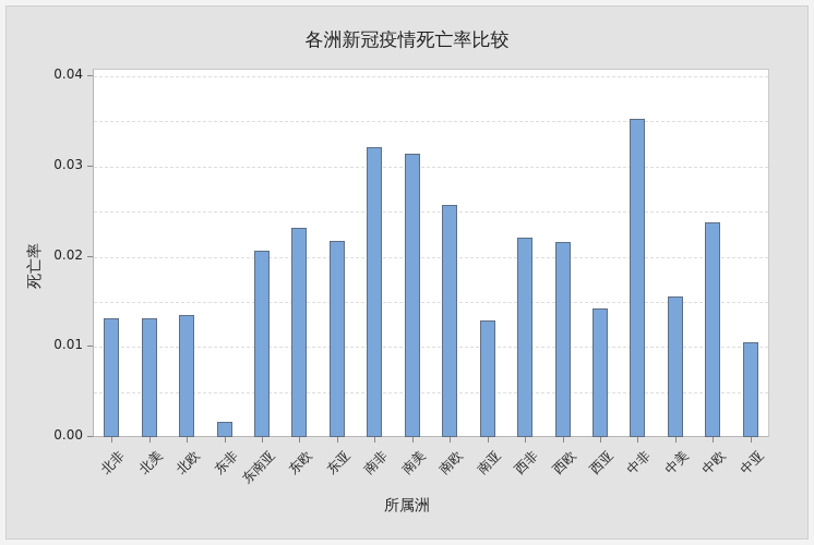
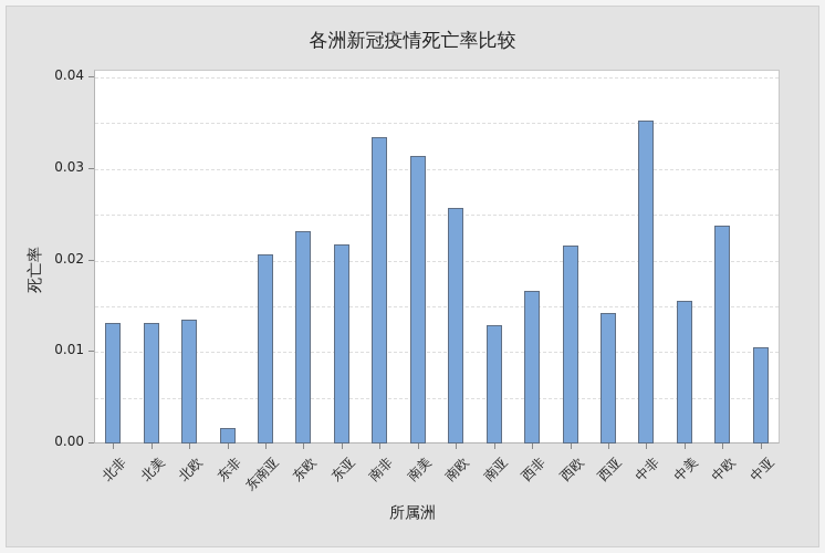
南非: 0.032 -> 0.033
西非: 0.022 -> 0.017
